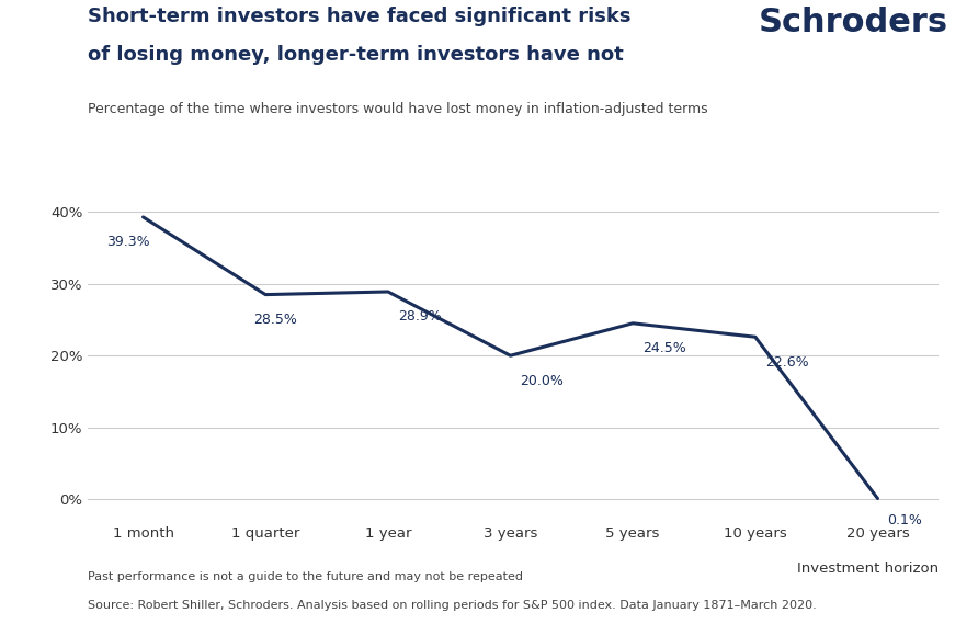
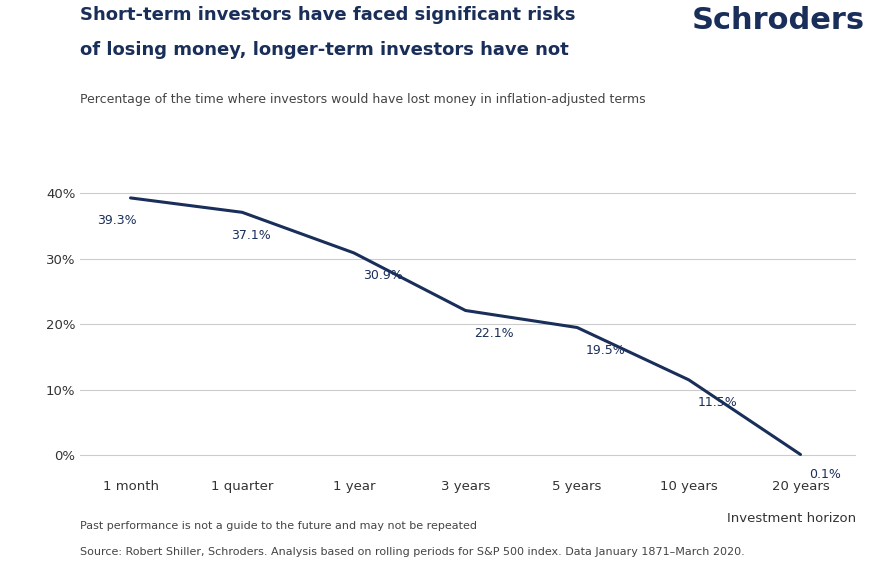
1 quarter: 28.5% -> 37.1%
1 year: 28.9% -> 30.9%
3 years: 20.0% -> 22.1%
5 years: 24.5% -> 19.5%
10 years: 22.6% -> 11.5%
